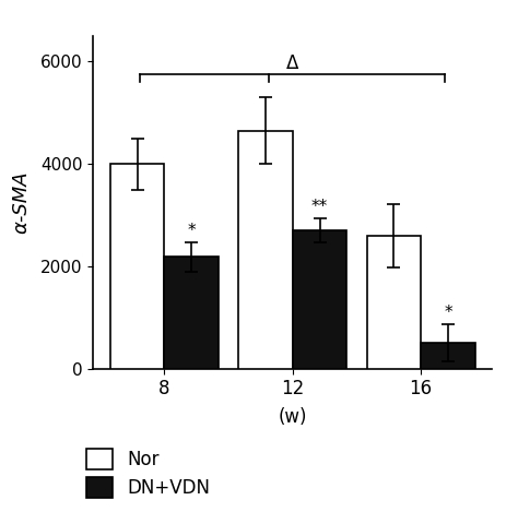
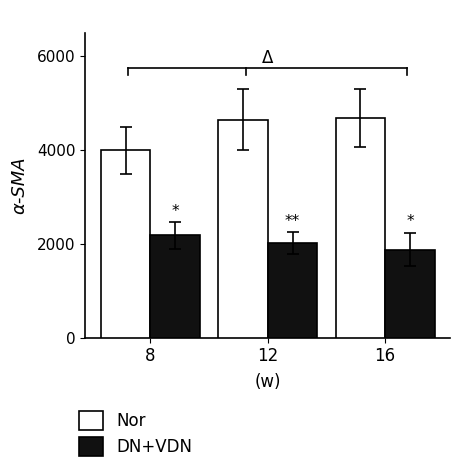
DN+VDN/12: 2700 -> 2020
Nor/16: 2600 -> 4680
DN+VDN/16: 500 -> 1880
